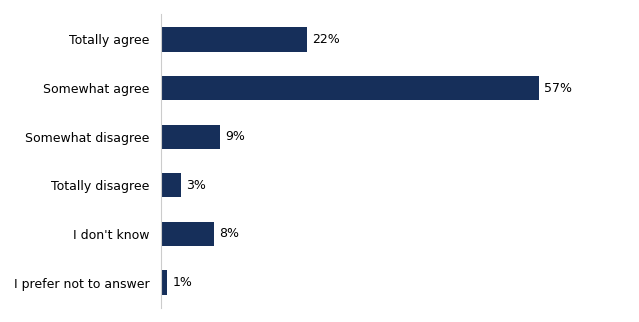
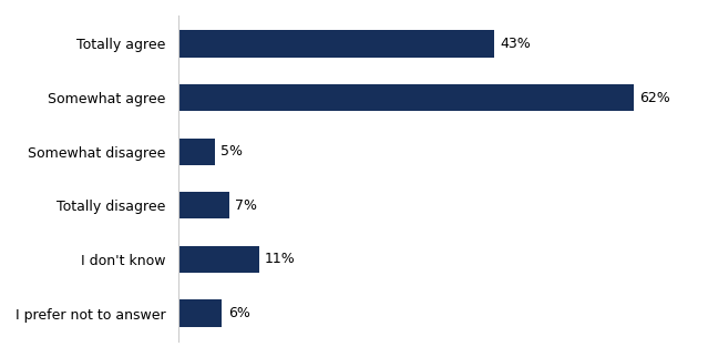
Totally agree: 22% -> 43%
Somewhat agree: 57% -> 62%
Somewhat disagree: 9% -> 5%
Totally disagree: 3% -> 7%
I don't know: 8% -> 11%
I prefer not to answer: 1% -> 6%
